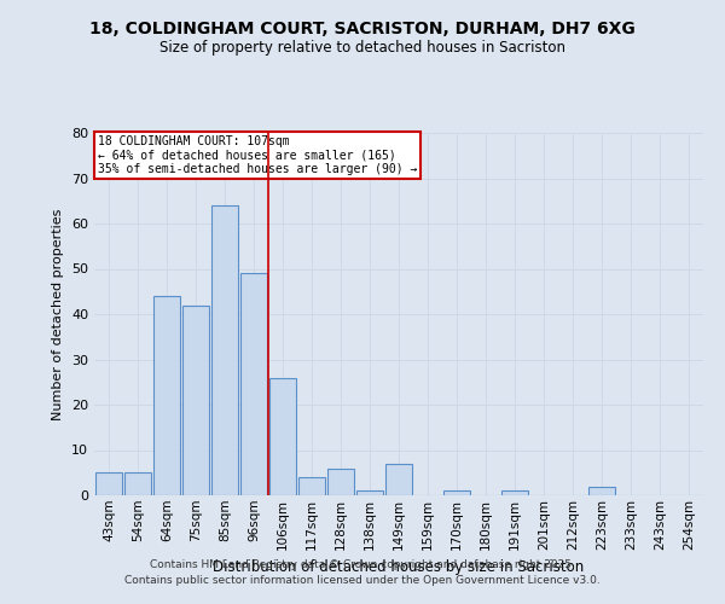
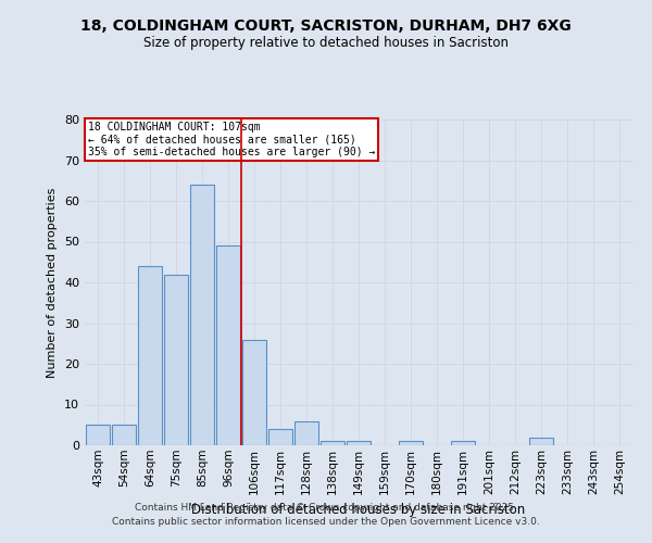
149sqm: 7 -> 1
